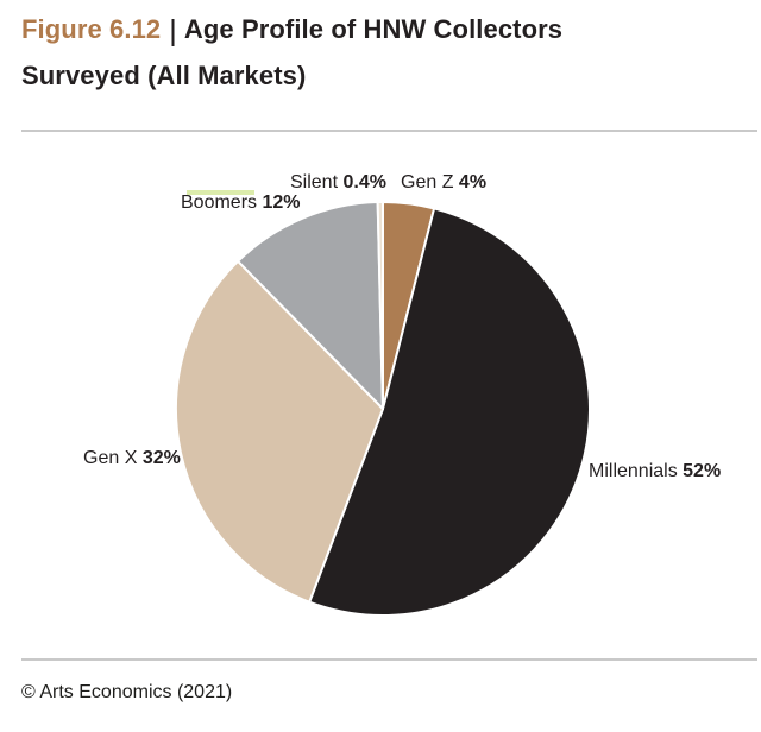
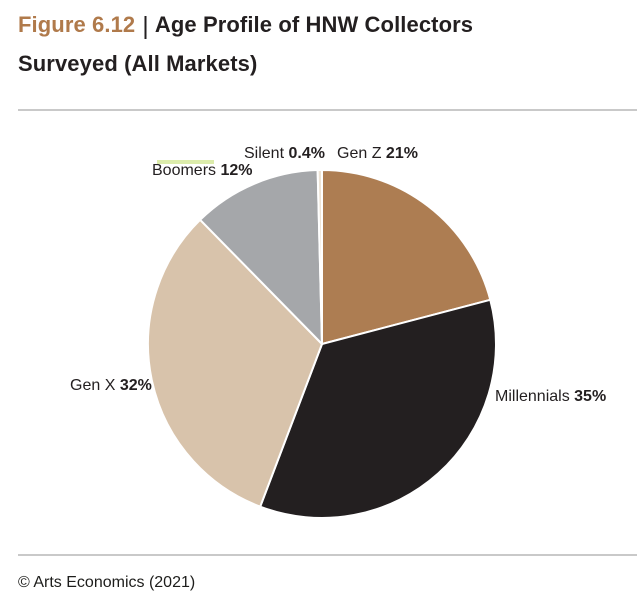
Gen Z: 4% -> 21%
Millennials: 52% -> 35%
